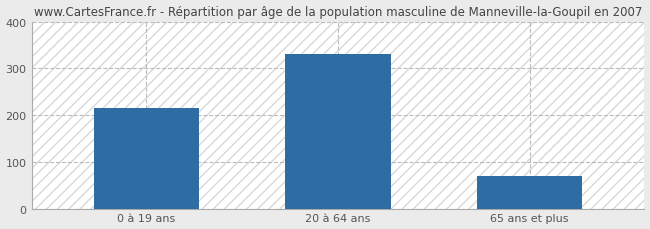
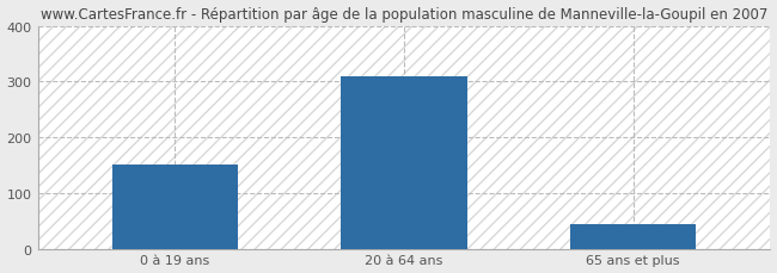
0 à 19 ans: 215 -> 150
20 à 64 ans: 330 -> 310
65 ans et plus: 70 -> 45
